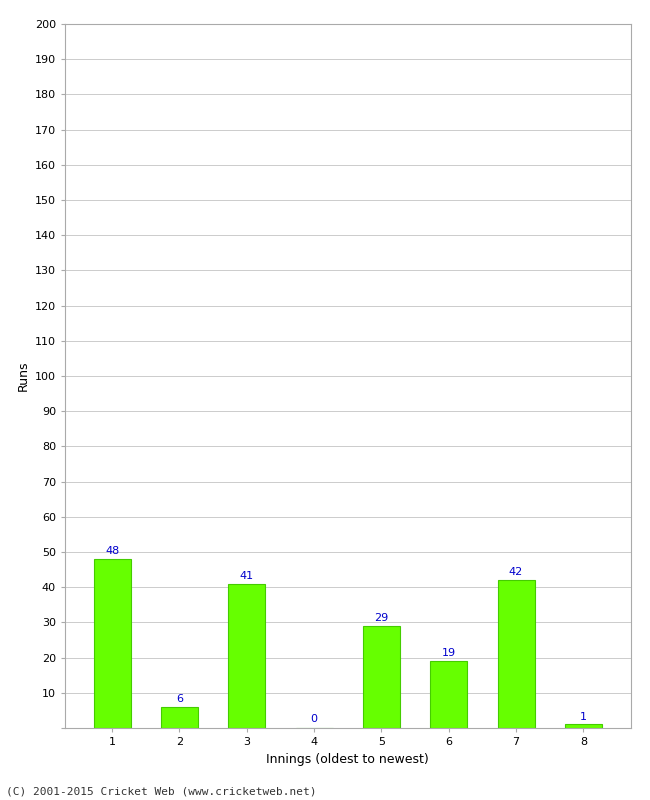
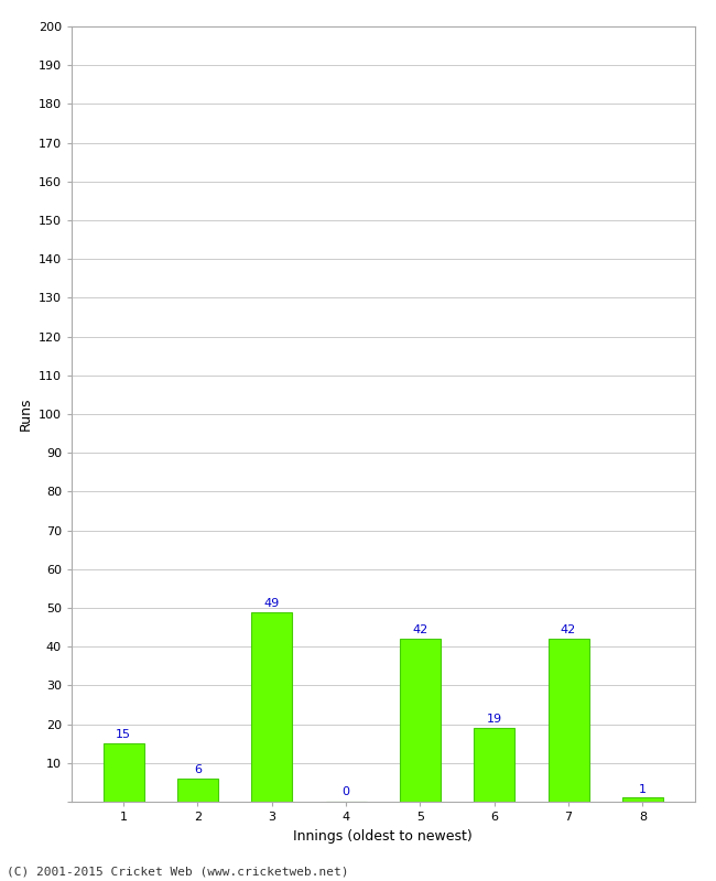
1: 48 -> 15
3: 41 -> 49
5: 29 -> 42
